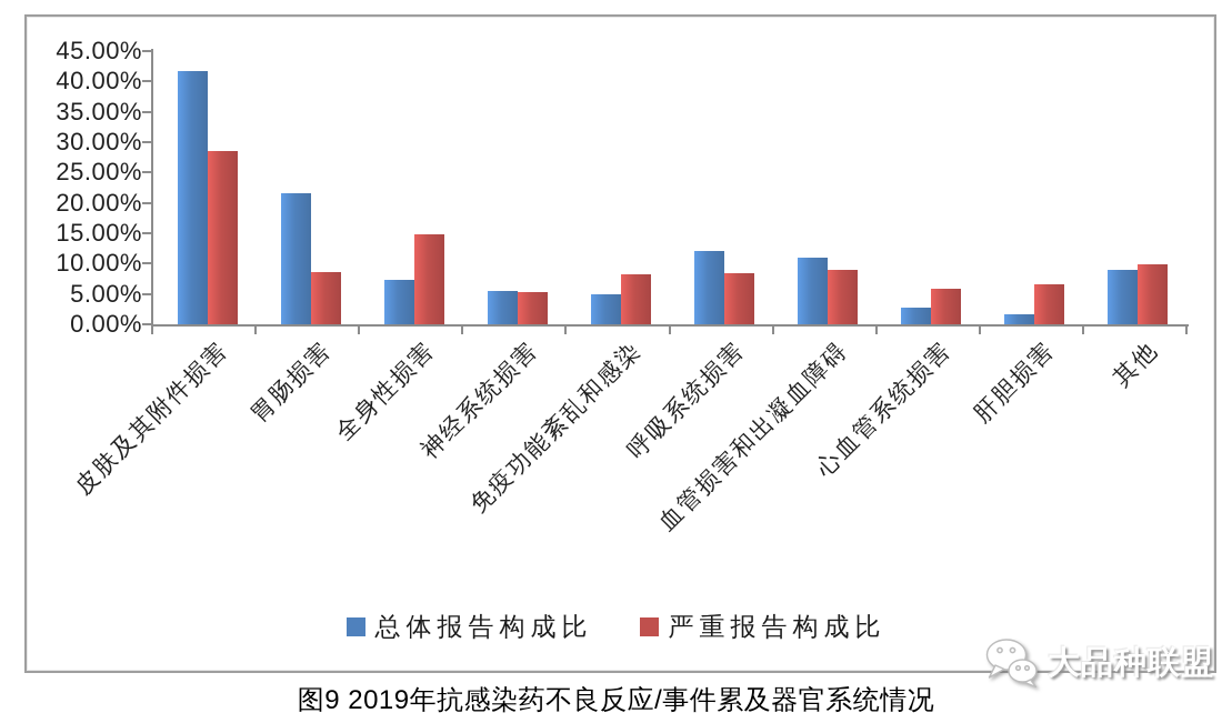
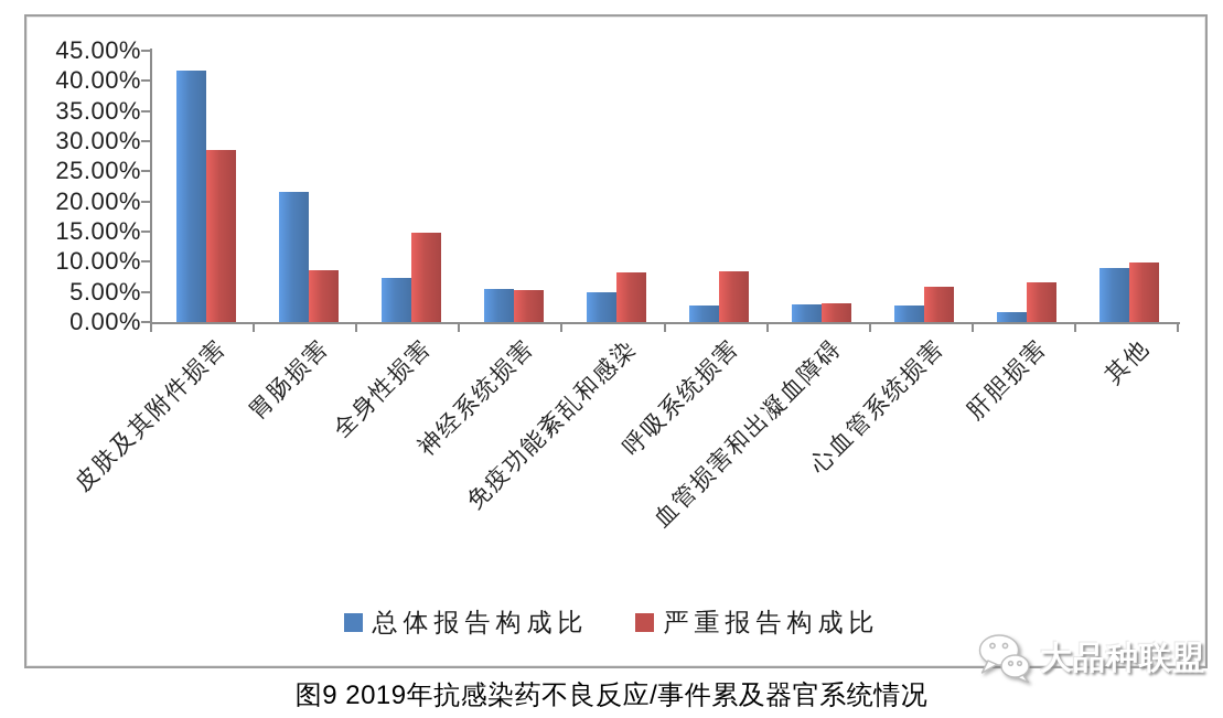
总体报告构成比/呼吸系统损害: 12% -> 3%
总体报告构成比/血管损害和出凝血障碍: 11% -> 3%
严重报告构成比/血管损害和出凝血障碍: 9% -> 3%
